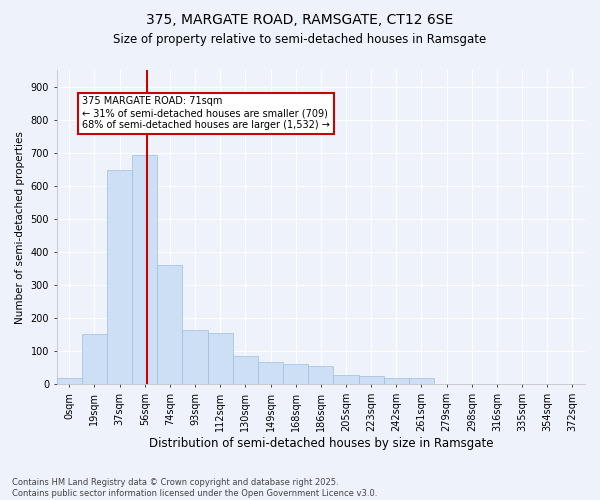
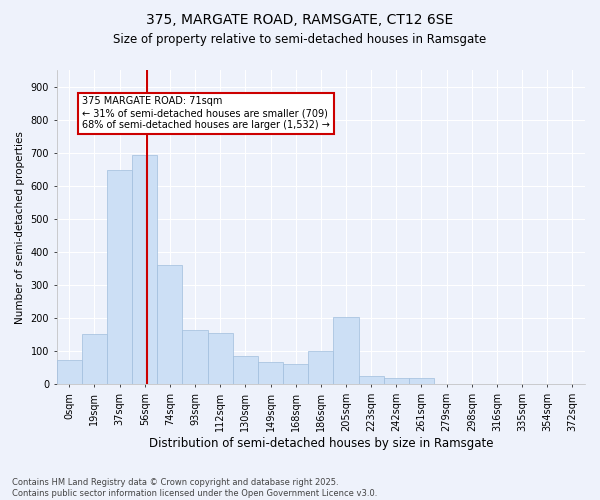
0sqm: 18 -> 75
186sqm: 56 -> 100
205sqm: 28 -> 205
